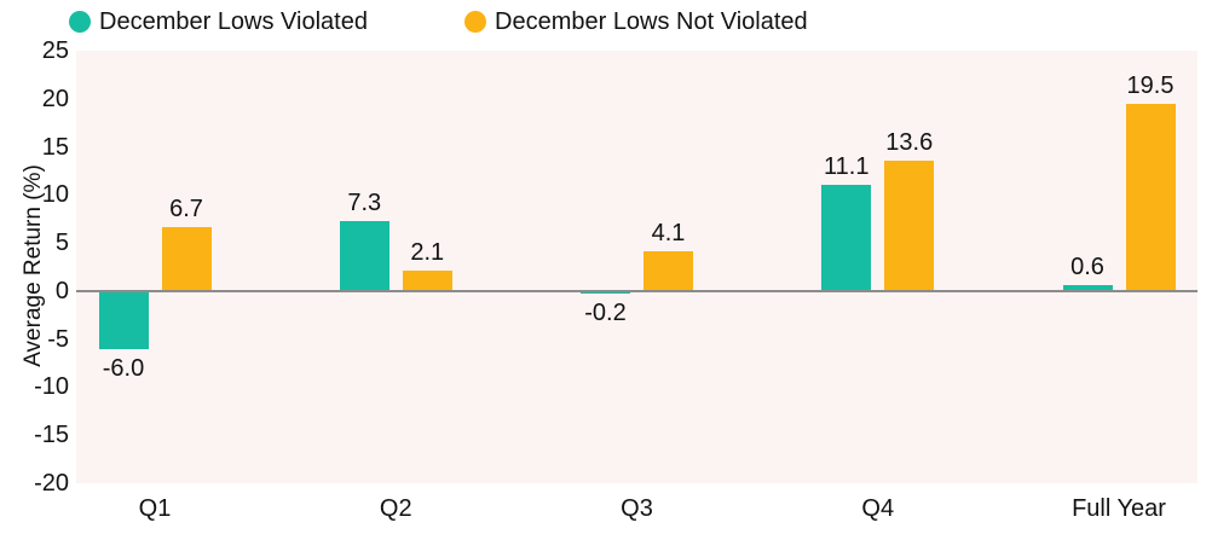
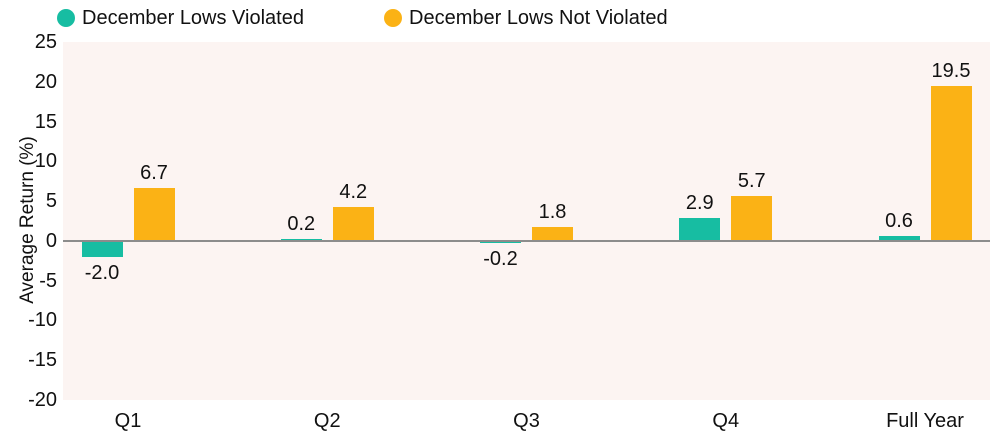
December Lows Violated/Q1: -6.0 -> -2.0
December Lows Violated/Q2: 7.3 -> 0.2
December Lows Not Violated/Q2: 2.1 -> 4.2
December Lows Not Violated/Q3: 4.1 -> 1.8
December Lows Violated/Q4: 11.1 -> 2.9
December Lows Not Violated/Q4: 13.6 -> 5.7
